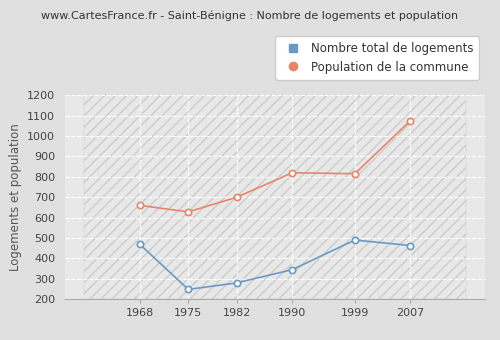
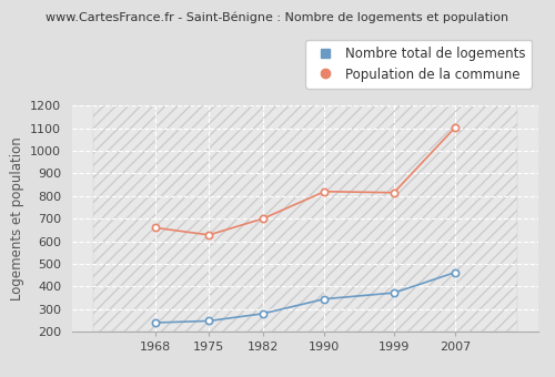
Nombre total de logements/1968: 470 -> 240
Nombre total de logements/1999: 490 -> 372
Population de la commune/2007: 1075 -> 1105
